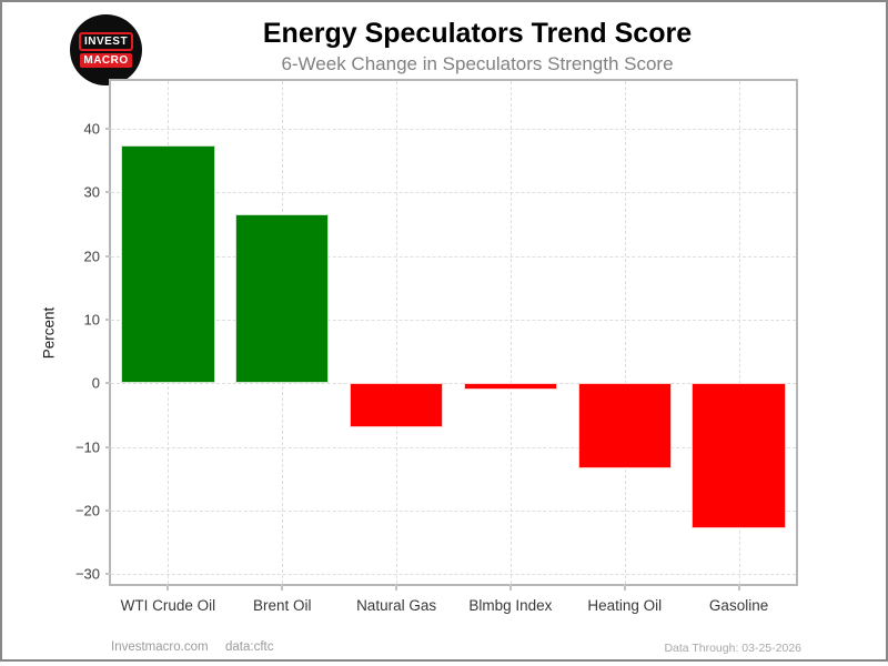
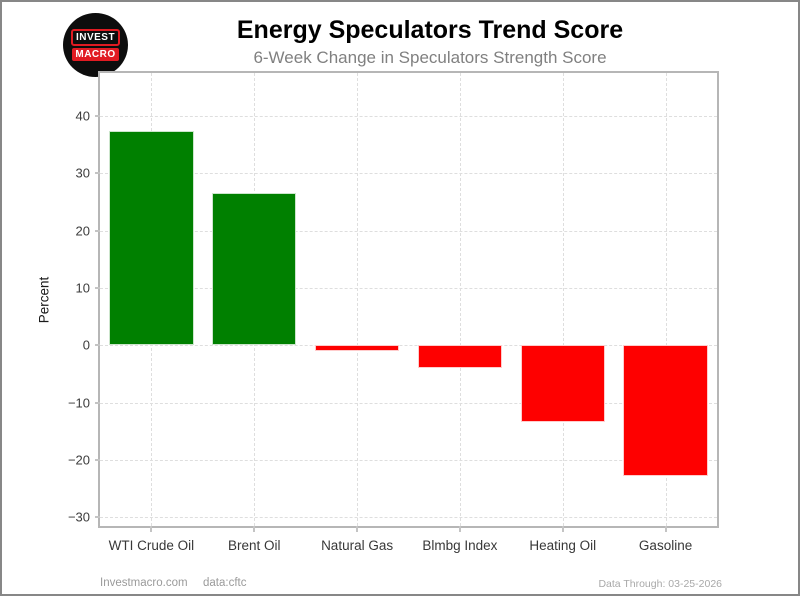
Natural Gas: -7 -> -1
Blmbg Index: -1 -> -4
